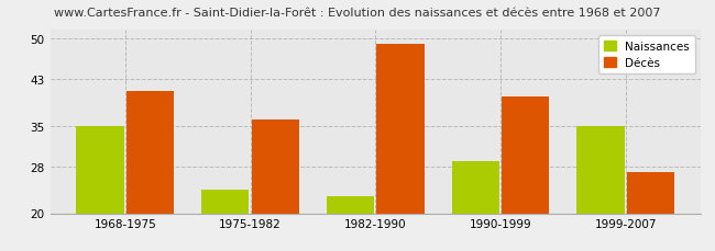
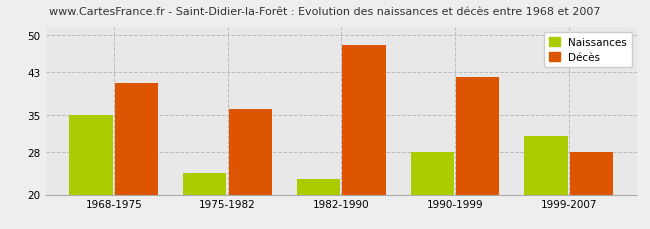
Décès/1982-1990: 49 -> 48
Naissances/1990-1999: 29 -> 28
Décès/1990-1999: 40 -> 42
Naissances/1999-2007: 35 -> 31
Décès/1999-2007: 27 -> 28
